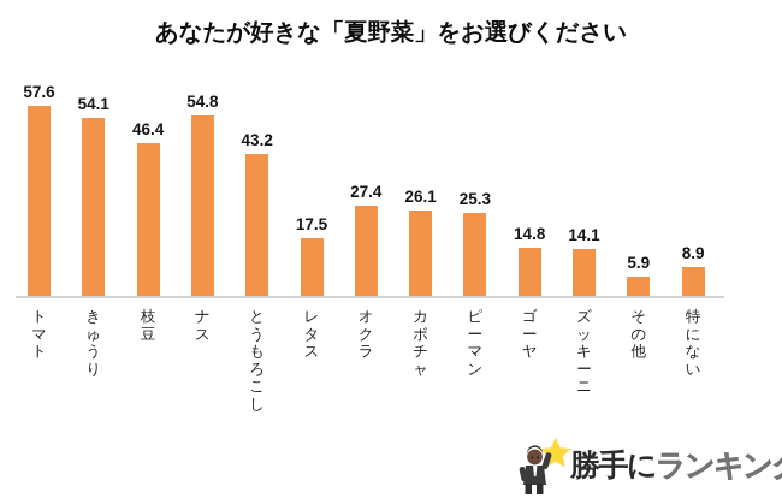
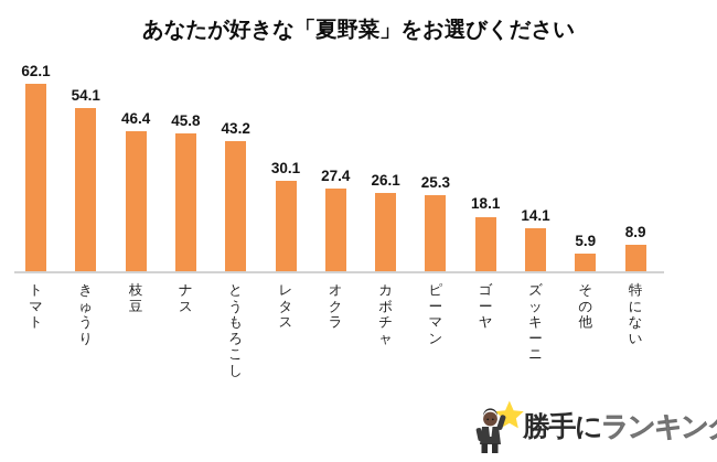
トマト: 57.6 -> 62.1
ナス: 54.8 -> 45.8
レタス: 17.5 -> 30.1
ゴーヤ: 14.8 -> 18.1
